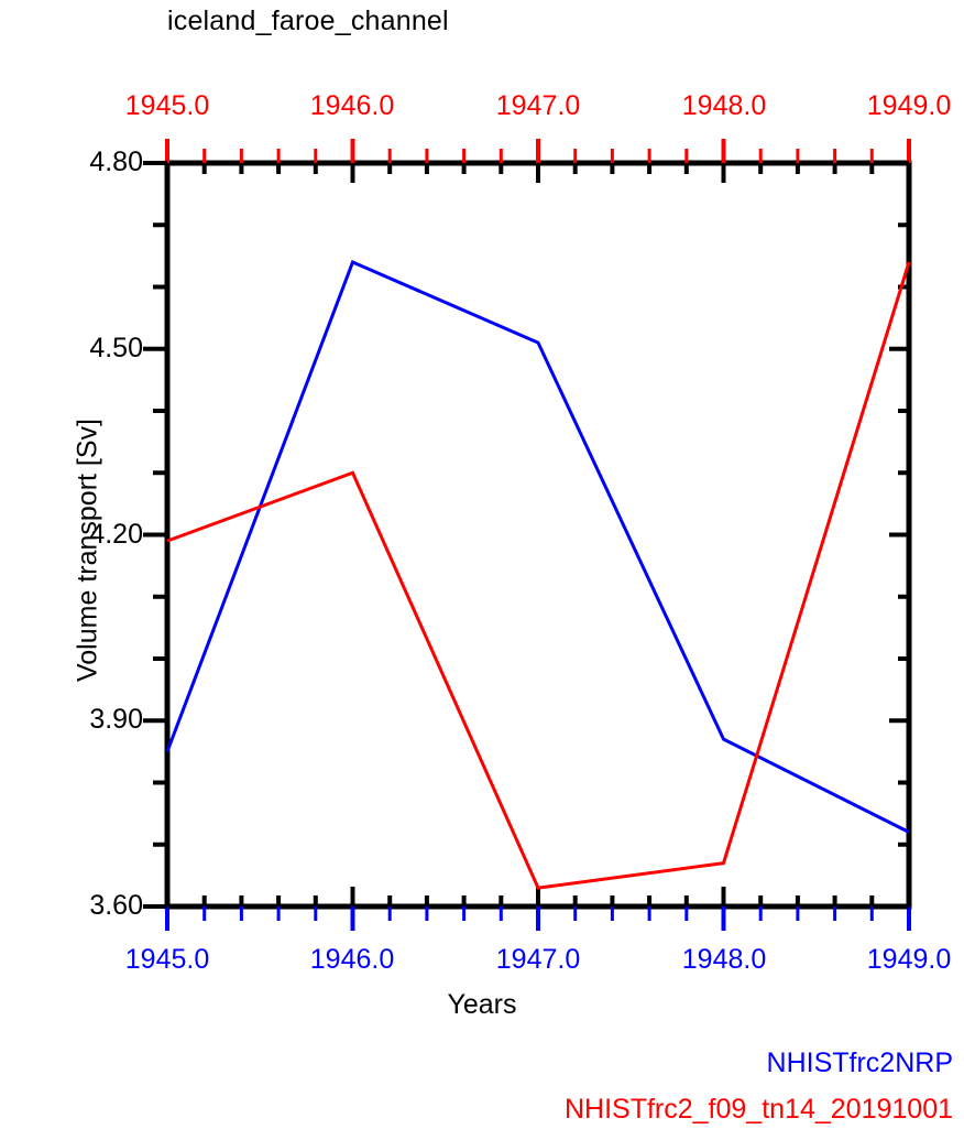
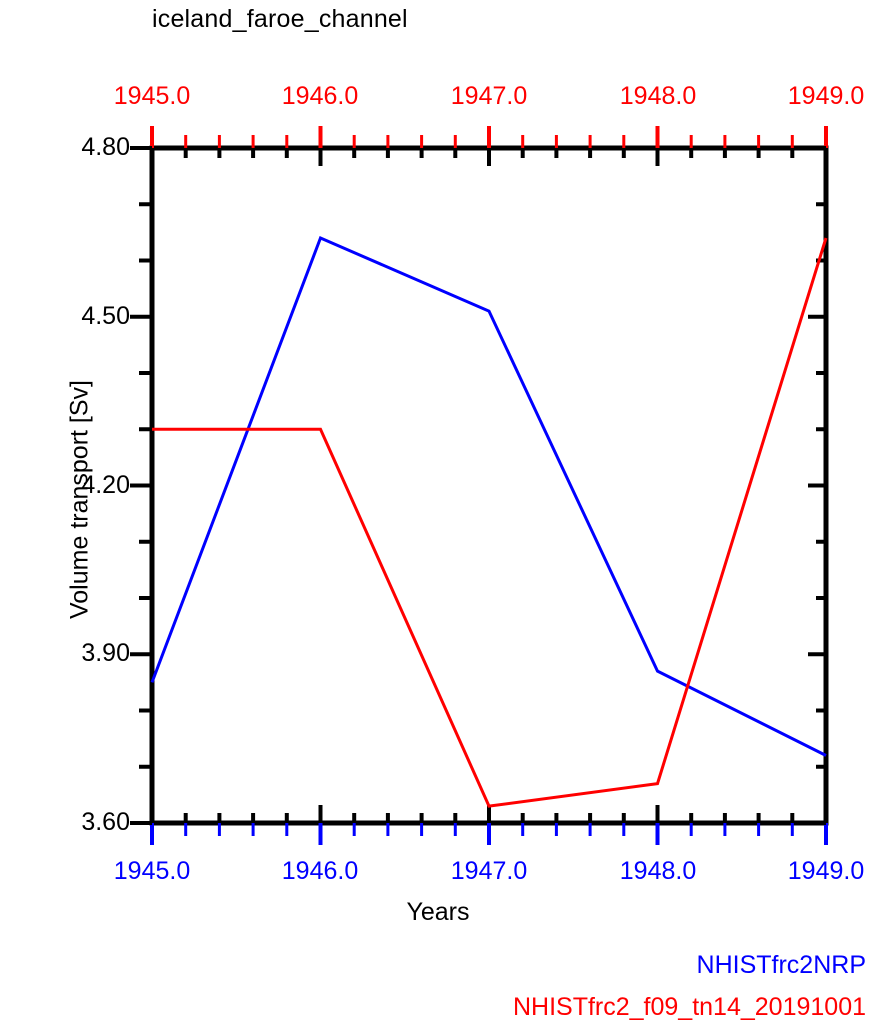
NHISTfrc2_f09_tn14_20191001/1945.0: 4.19 -> 4.30
